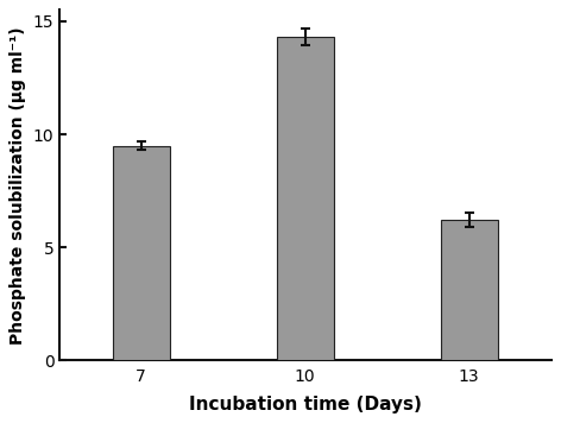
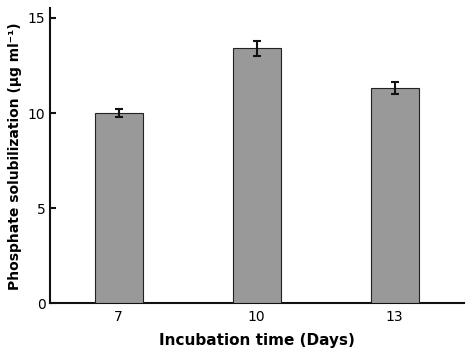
7: 9.5 -> 10.0
10: 14.3 -> 13.4
13: 6.2 -> 11.3
